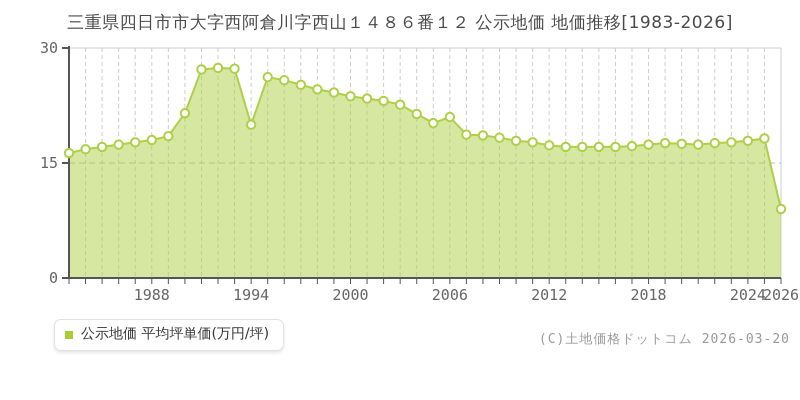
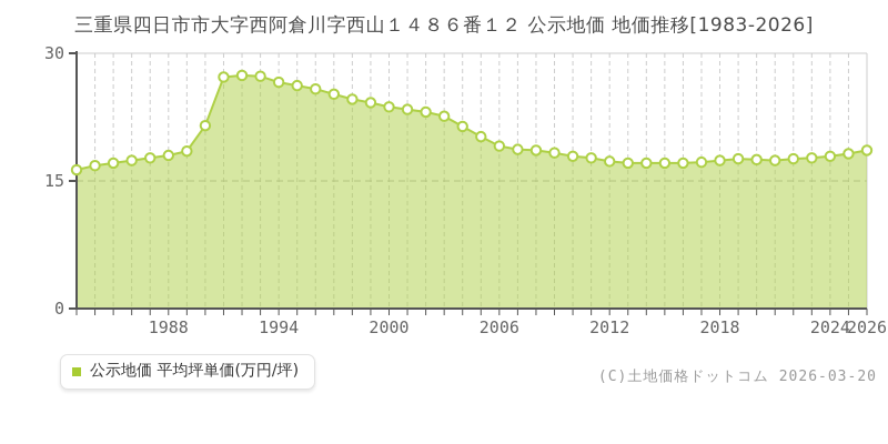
1994: 20 -> 27
2006: 21 -> 19
2026: 9 -> 19
